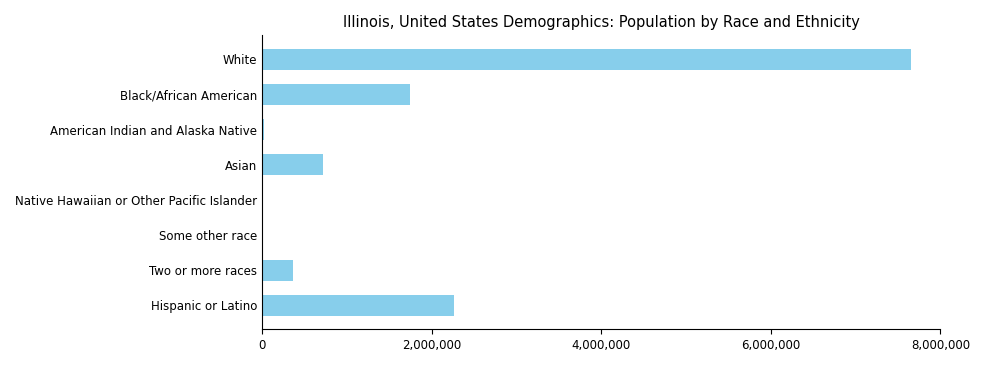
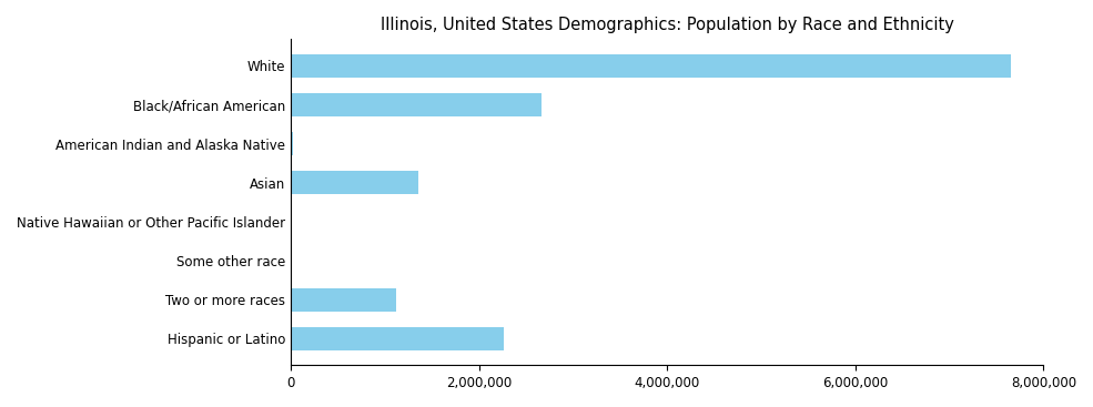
Black/African American: 1,750,000 -> 2,660,000
Asian: 720,000 -> 1,360,000
Two or more races: 370,000 -> 1,120,000
